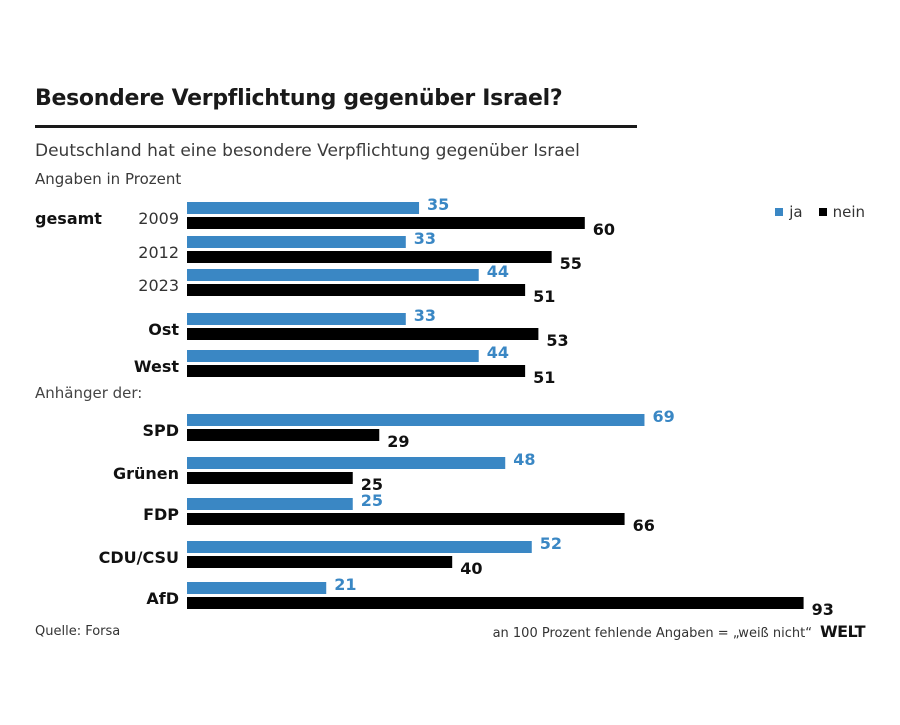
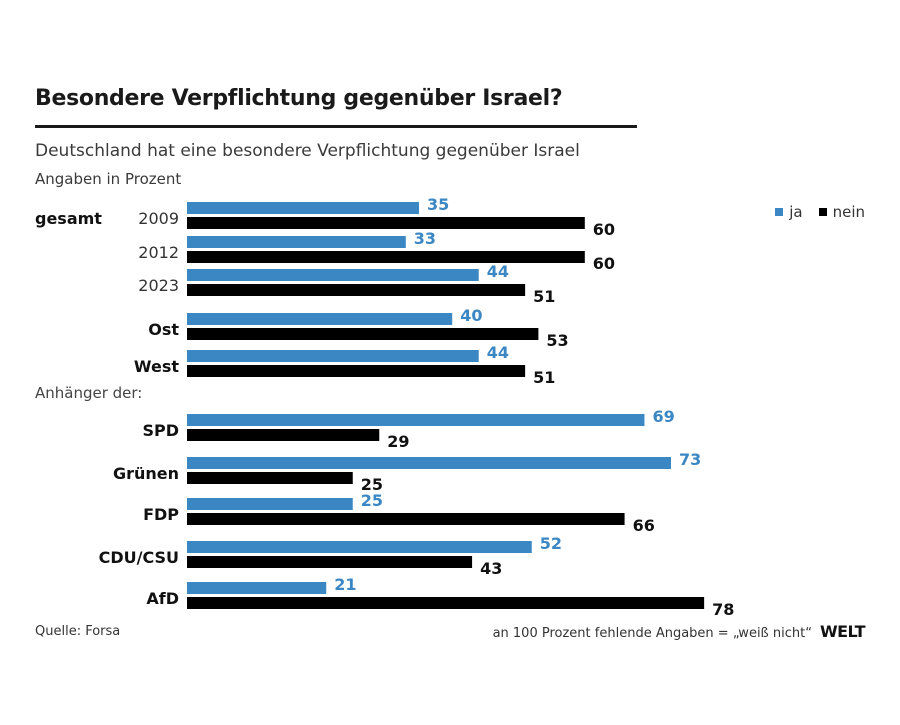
nein/2012: 55 -> 60
ja/Ost: 33 -> 40
ja/Grünen: 48 -> 73
nein/CDU/CSU: 40 -> 43
nein/AfD: 93 -> 78
